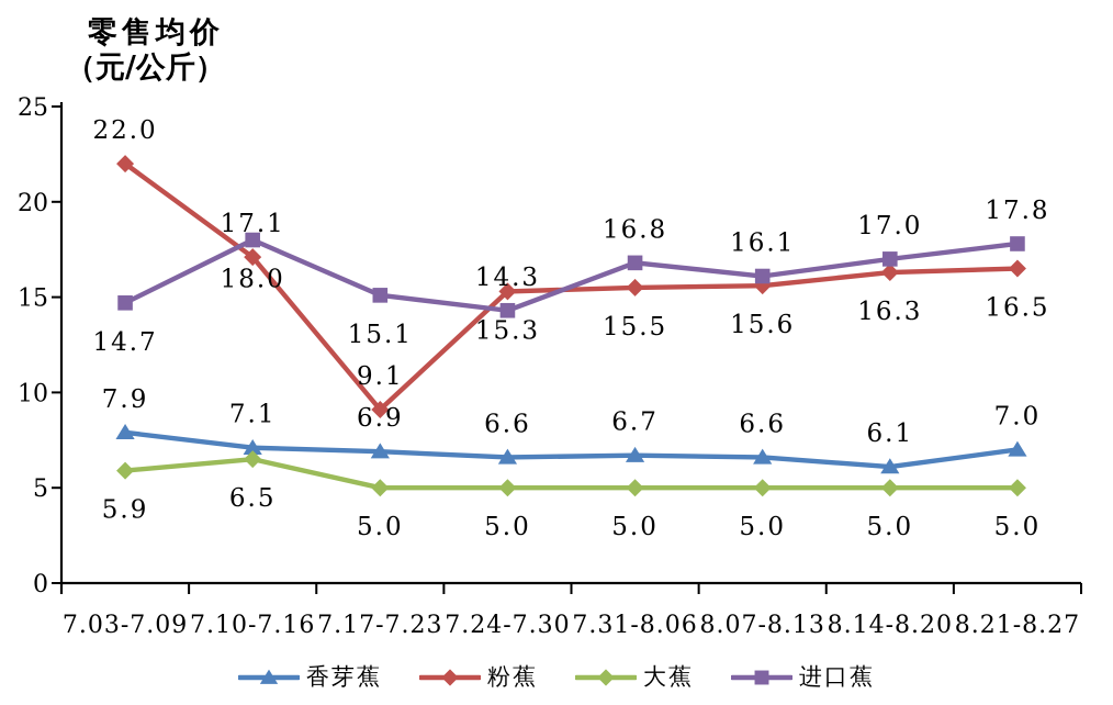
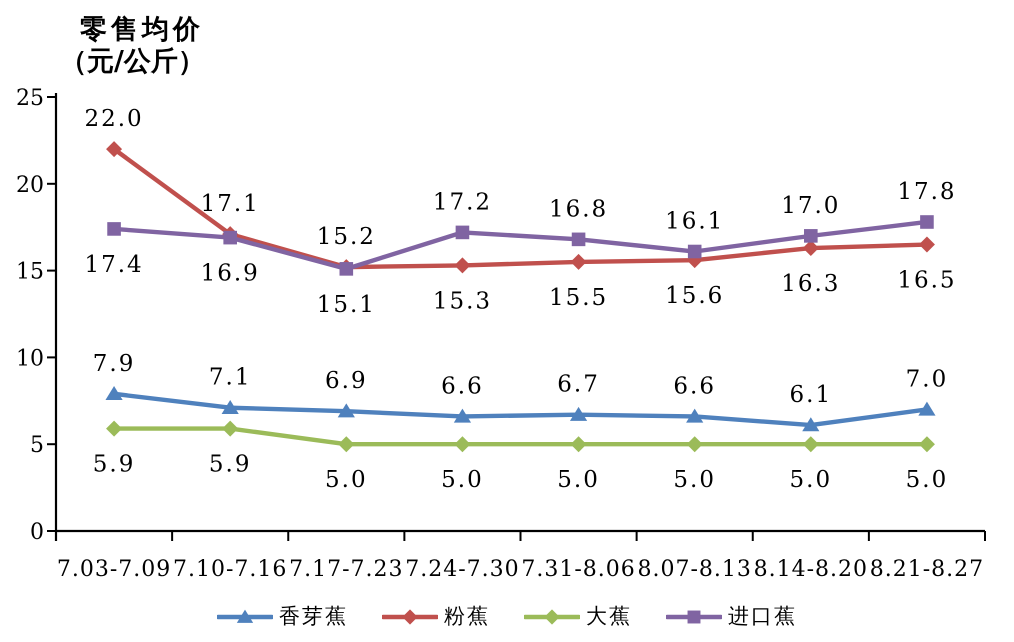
进口蕉/7.03-7.09: 14.7 -> 17.4
大蕉/7.10-7.16: 6.5 -> 5.9
进口蕉/7.10-7.16: 18.0 -> 16.9
粉蕉/7.17-7.23: 9.1 -> 15.2
进口蕉/7.24-7.30: 14.3 -> 17.2
